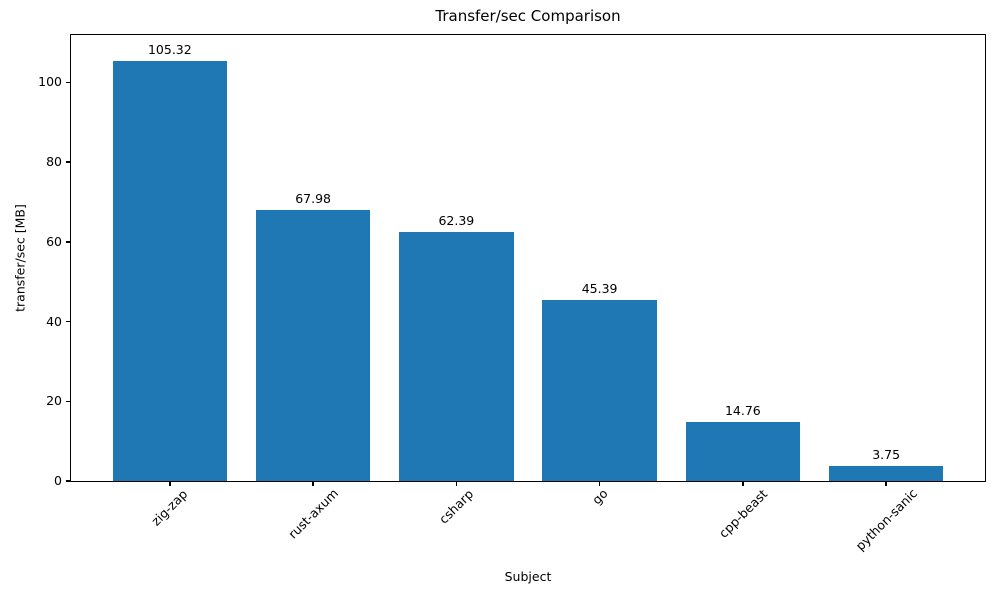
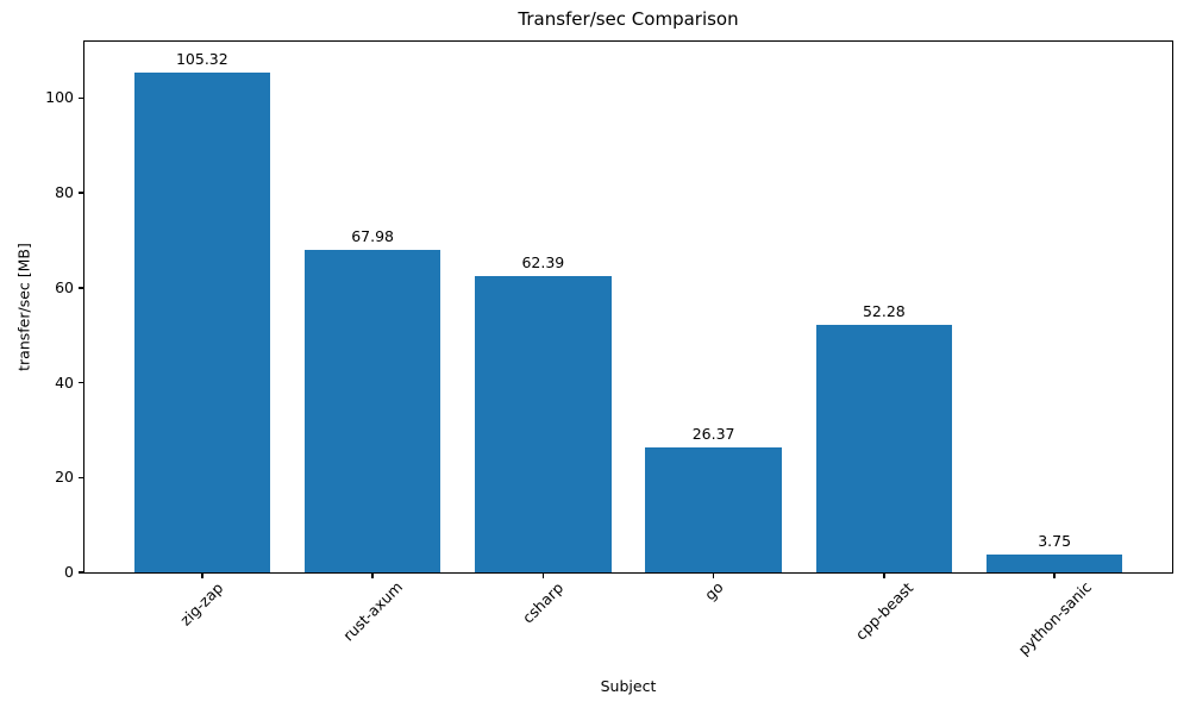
go: 45.39 -> 26.37
cpp-beast: 14.76 -> 52.28
